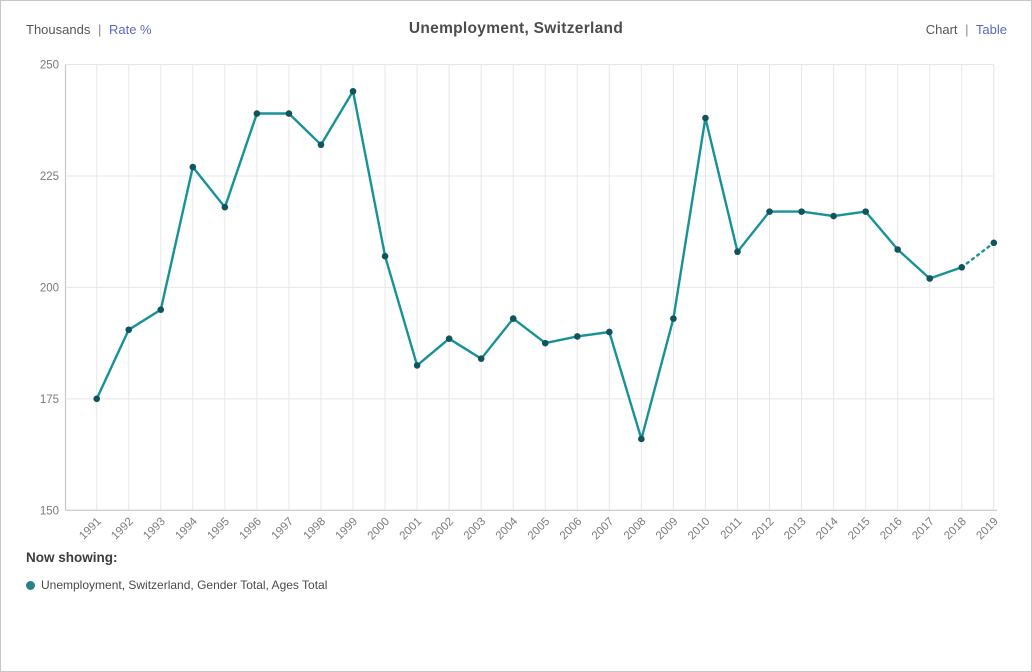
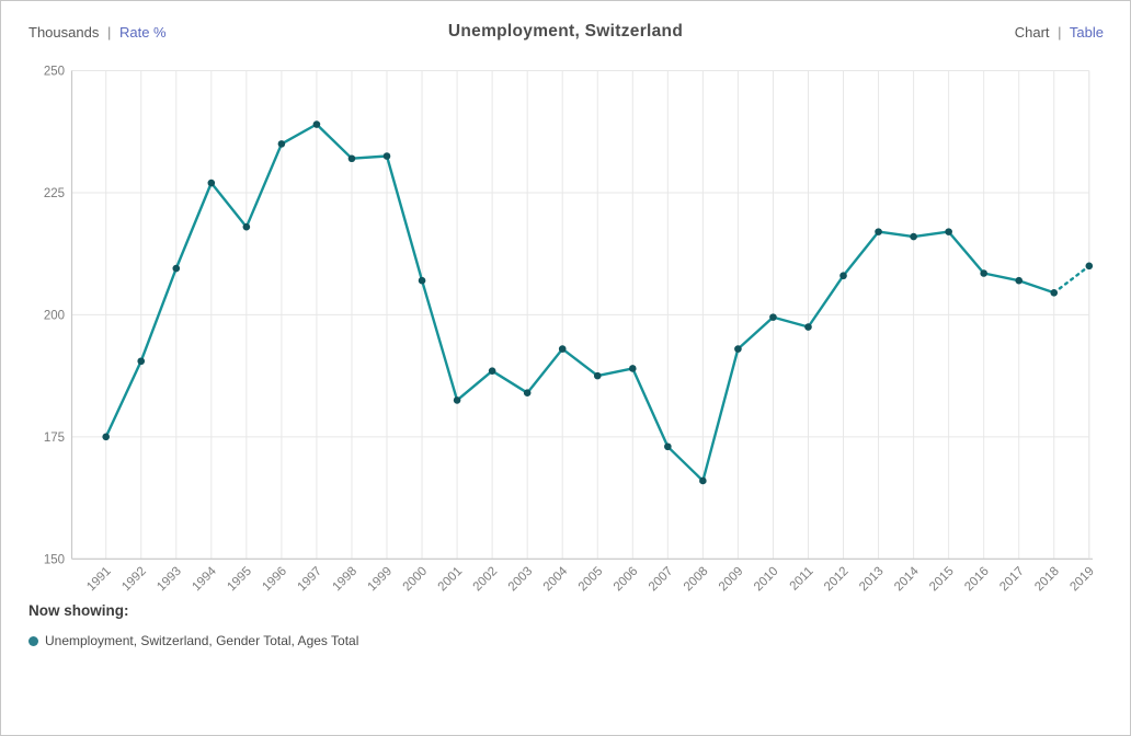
1993: 195 -> 210
1996: 239 -> 235
1999: 244 -> 232
2007: 190 -> 173
2010: 238 -> 200
2011: 208 -> 198
2012: 217 -> 208
2017: 202 -> 207
